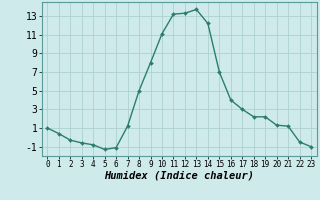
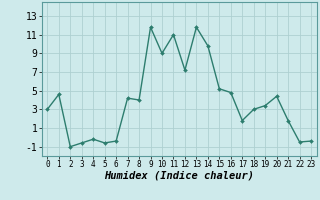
0: 1.0 -> 3.0
1: 0.4 -> 4.6
2: -0.3 -> -1.0
4: -0.8 -> -0.2
5: -1.3 -> -0.6
6: -1.1 -> -0.4
7: 1.2 -> 4.2
8: 5.0 -> 4.0
9: 8.0 -> 11.8
10: 11.1 -> 9.0
11: 13.2 -> 11.0
12: 13.3 -> 7.2
13: 13.7 -> 11.8
14: 12.2 -> 9.8
15: 7.0 -> 5.2
16: 4.0 -> 4.8
17: 3.0 -> 1.8
18: 2.2 -> 3.0
19: 2.2 -> 3.4
20: 1.3 -> 4.4
21: 1.2 -> 1.8
23: -1.0 -> -0.4
